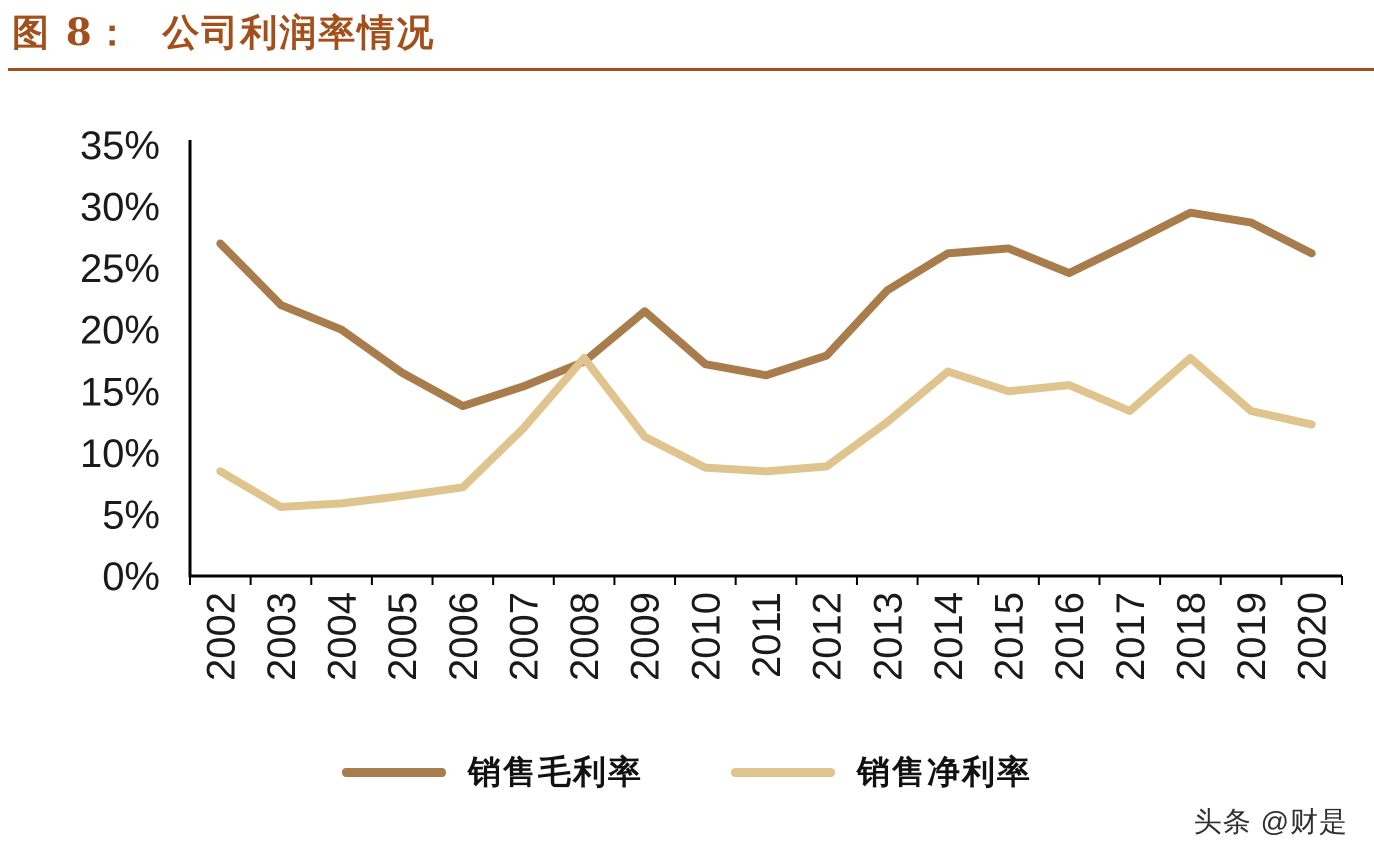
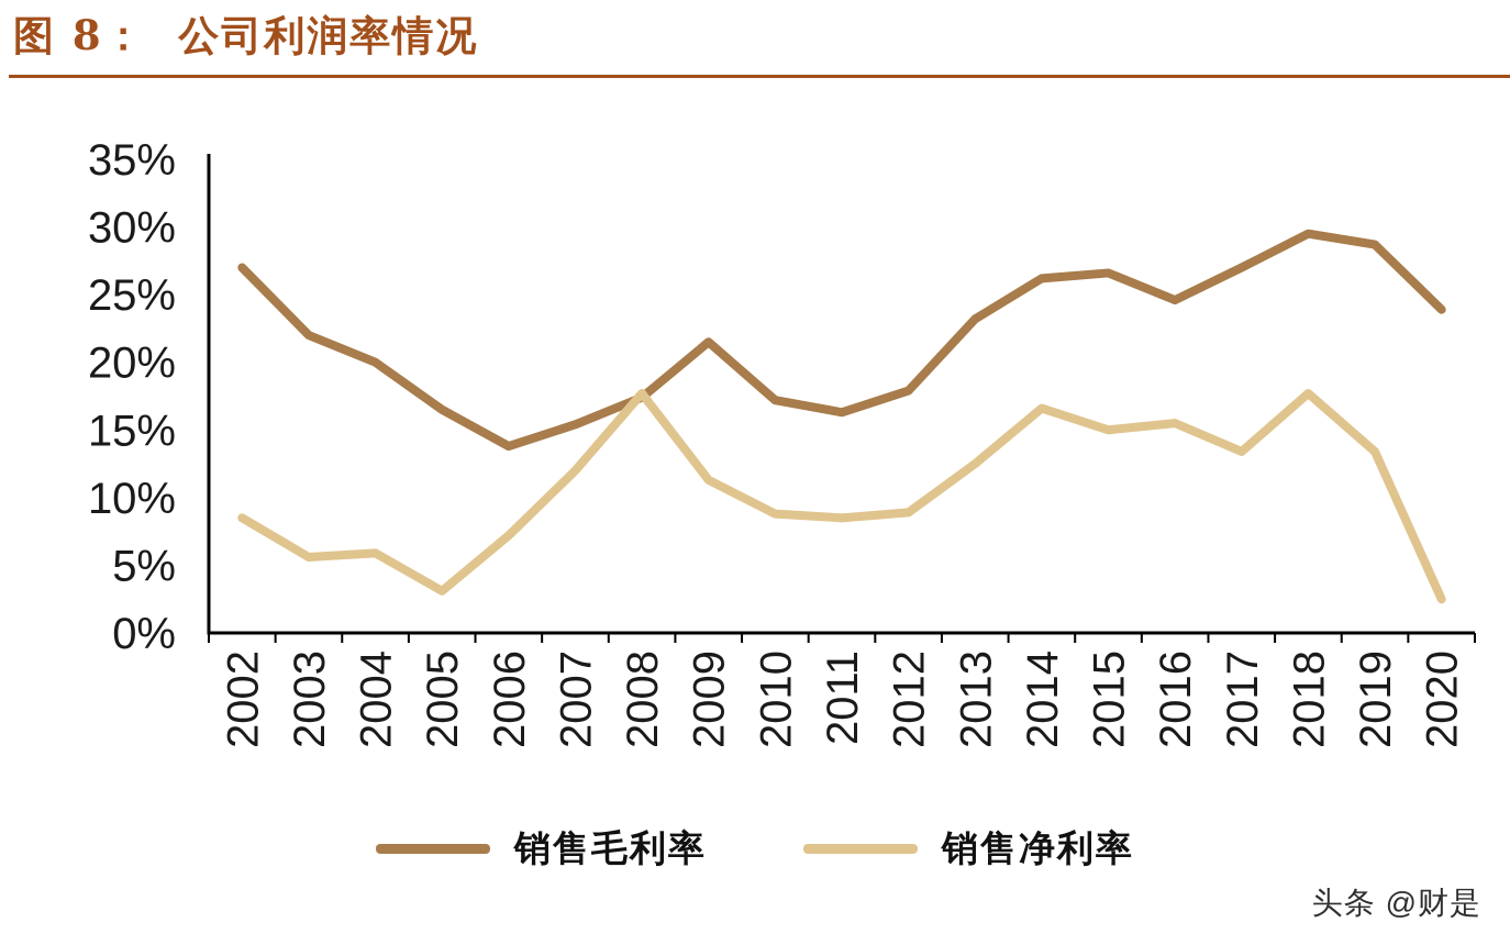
销售净利率/2005: 6.5% -> 3.1%
销售毛利率/2020: 26.2% -> 23.9%
销售净利率/2020: 12.3% -> 2.5%
